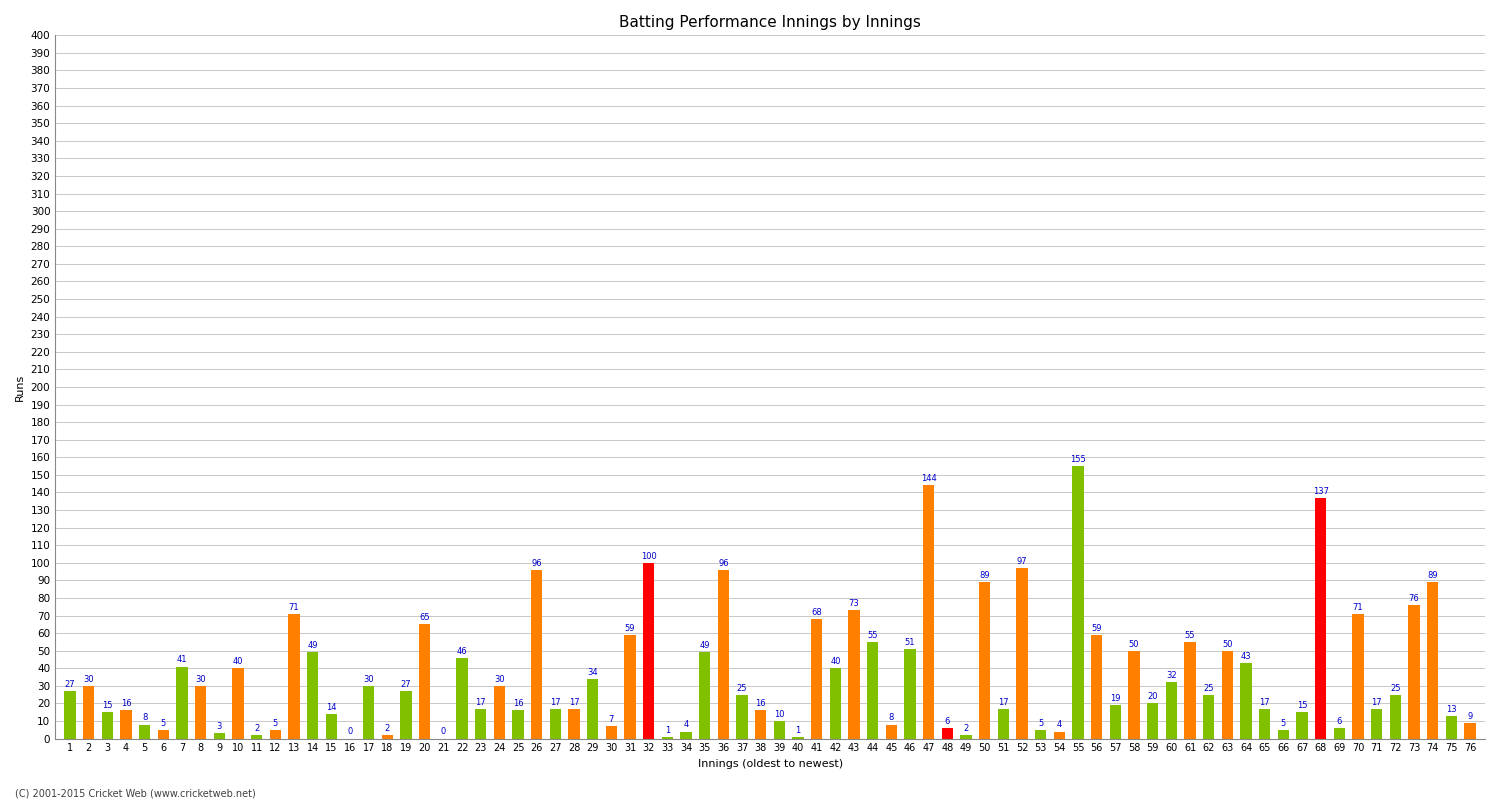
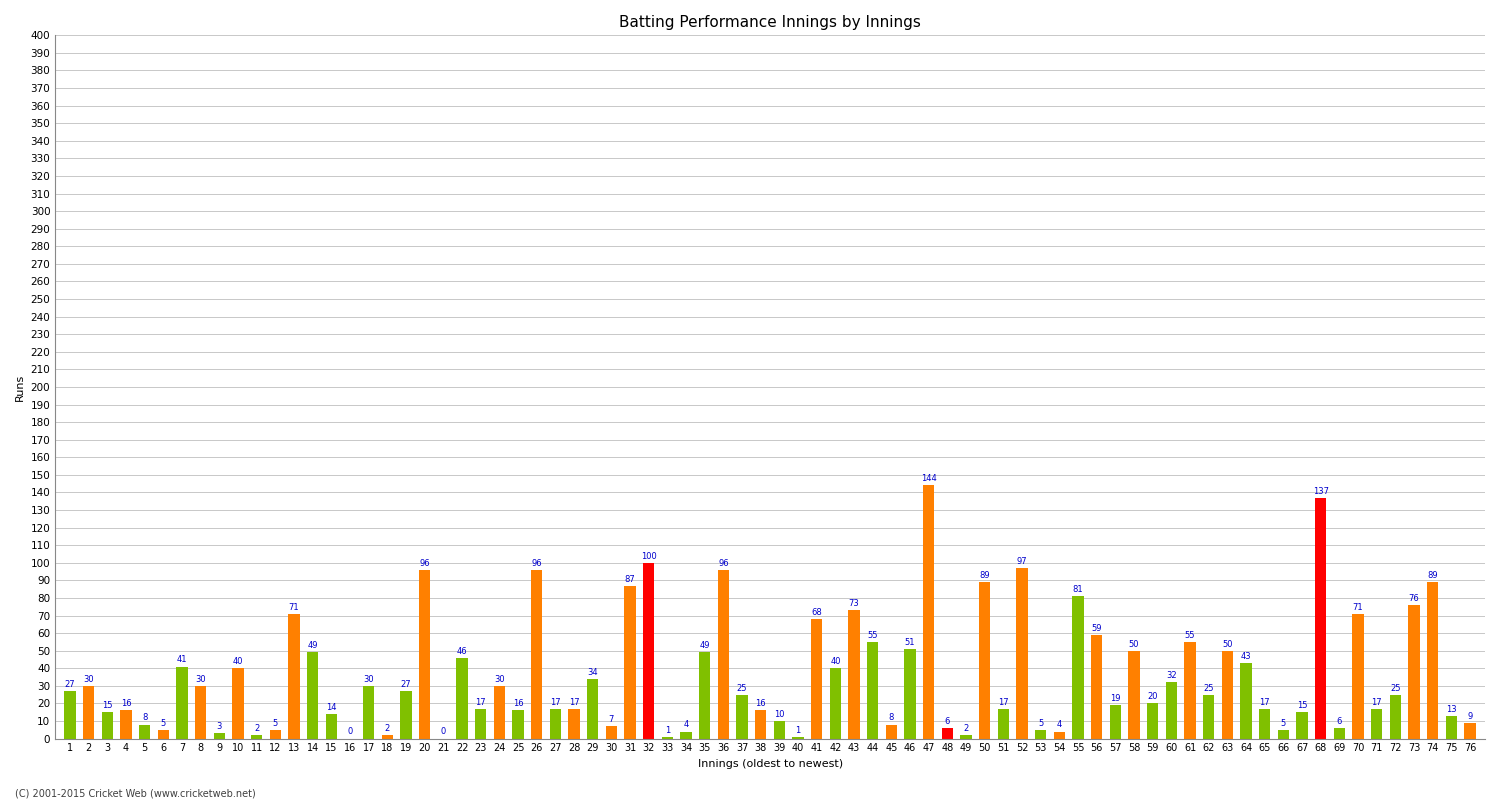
20: 65 -> 96
31: 59 -> 87
55: 155 -> 81
